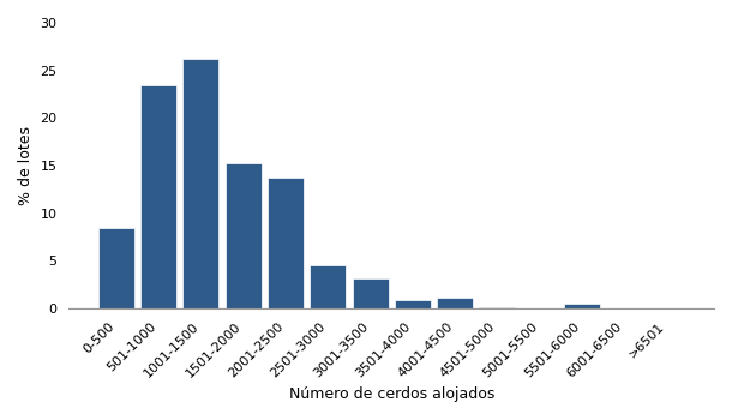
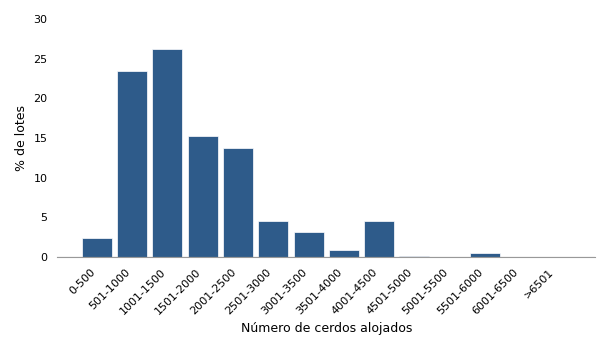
0-500: 8.5 -> 2.4
4001-4500: 1.2 -> 4.6
